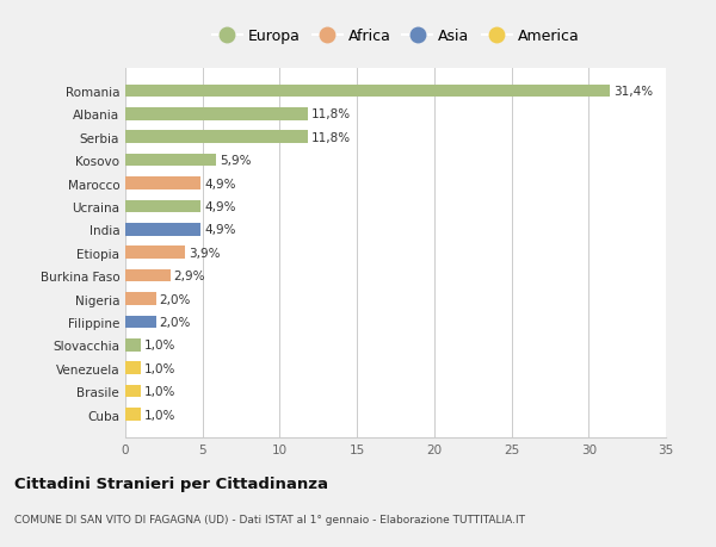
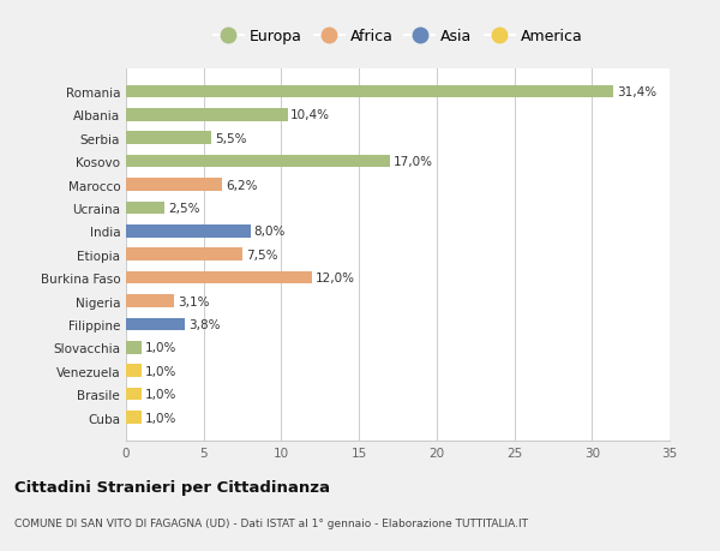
Albania: 11,8% -> 10,4%
Serbia: 11,8% -> 5,5%
Kosovo: 5,9% -> 17,0%
Marocco: 4,9% -> 6,2%
Ucraina: 4,9% -> 2,5%
India: 4,9% -> 8,0%
Etiopia: 3,9% -> 7,5%
Burkina Faso: 2,9% -> 12,0%
Nigeria: 2,0% -> 3,1%
Filippine: 2,0% -> 3,8%
